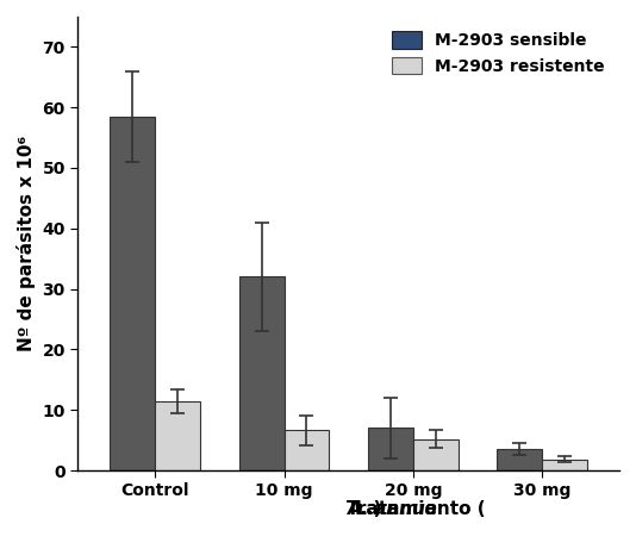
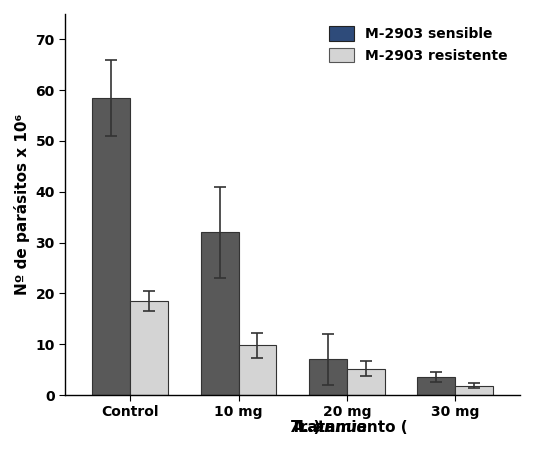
M-2903 resistente/Control: 11.4 -> 18.5
M-2903 resistente/10 mg: 6.6 -> 9.8
